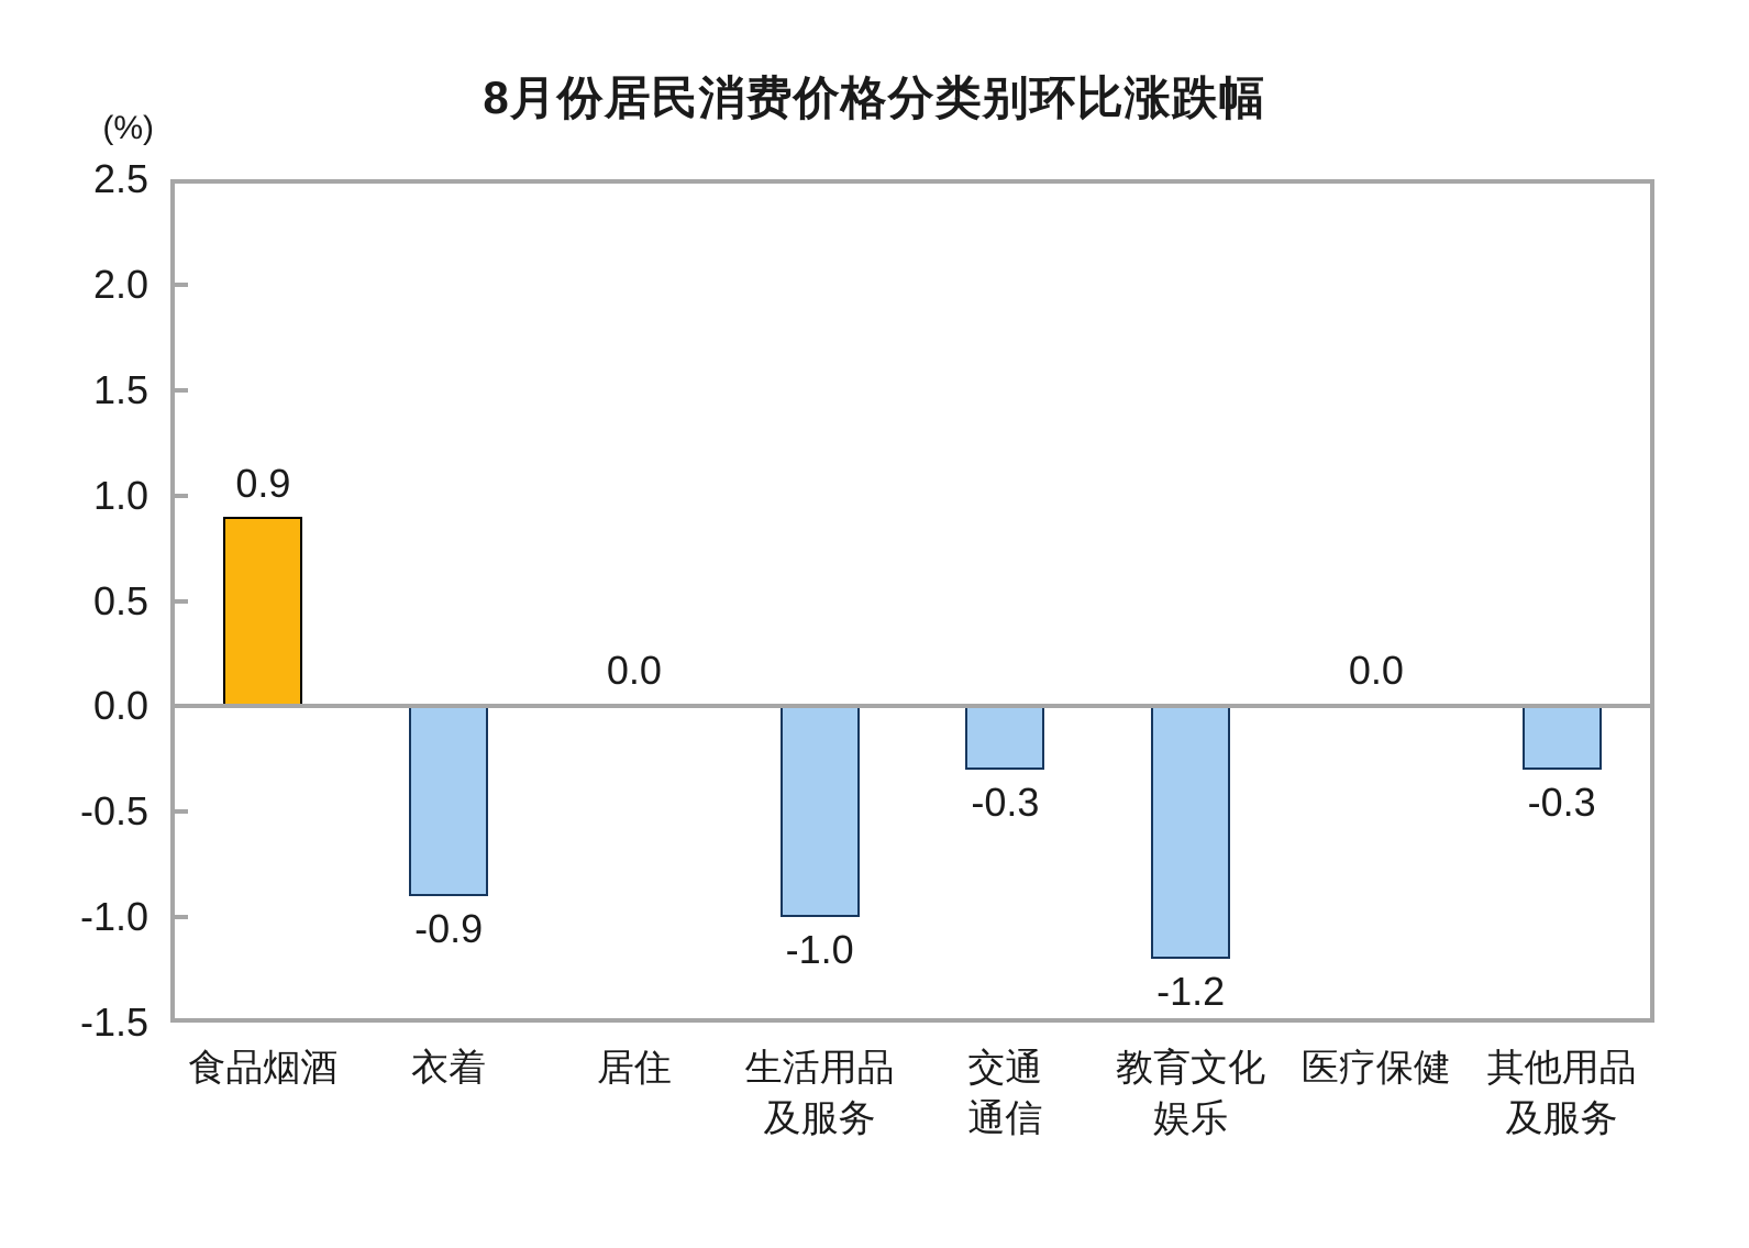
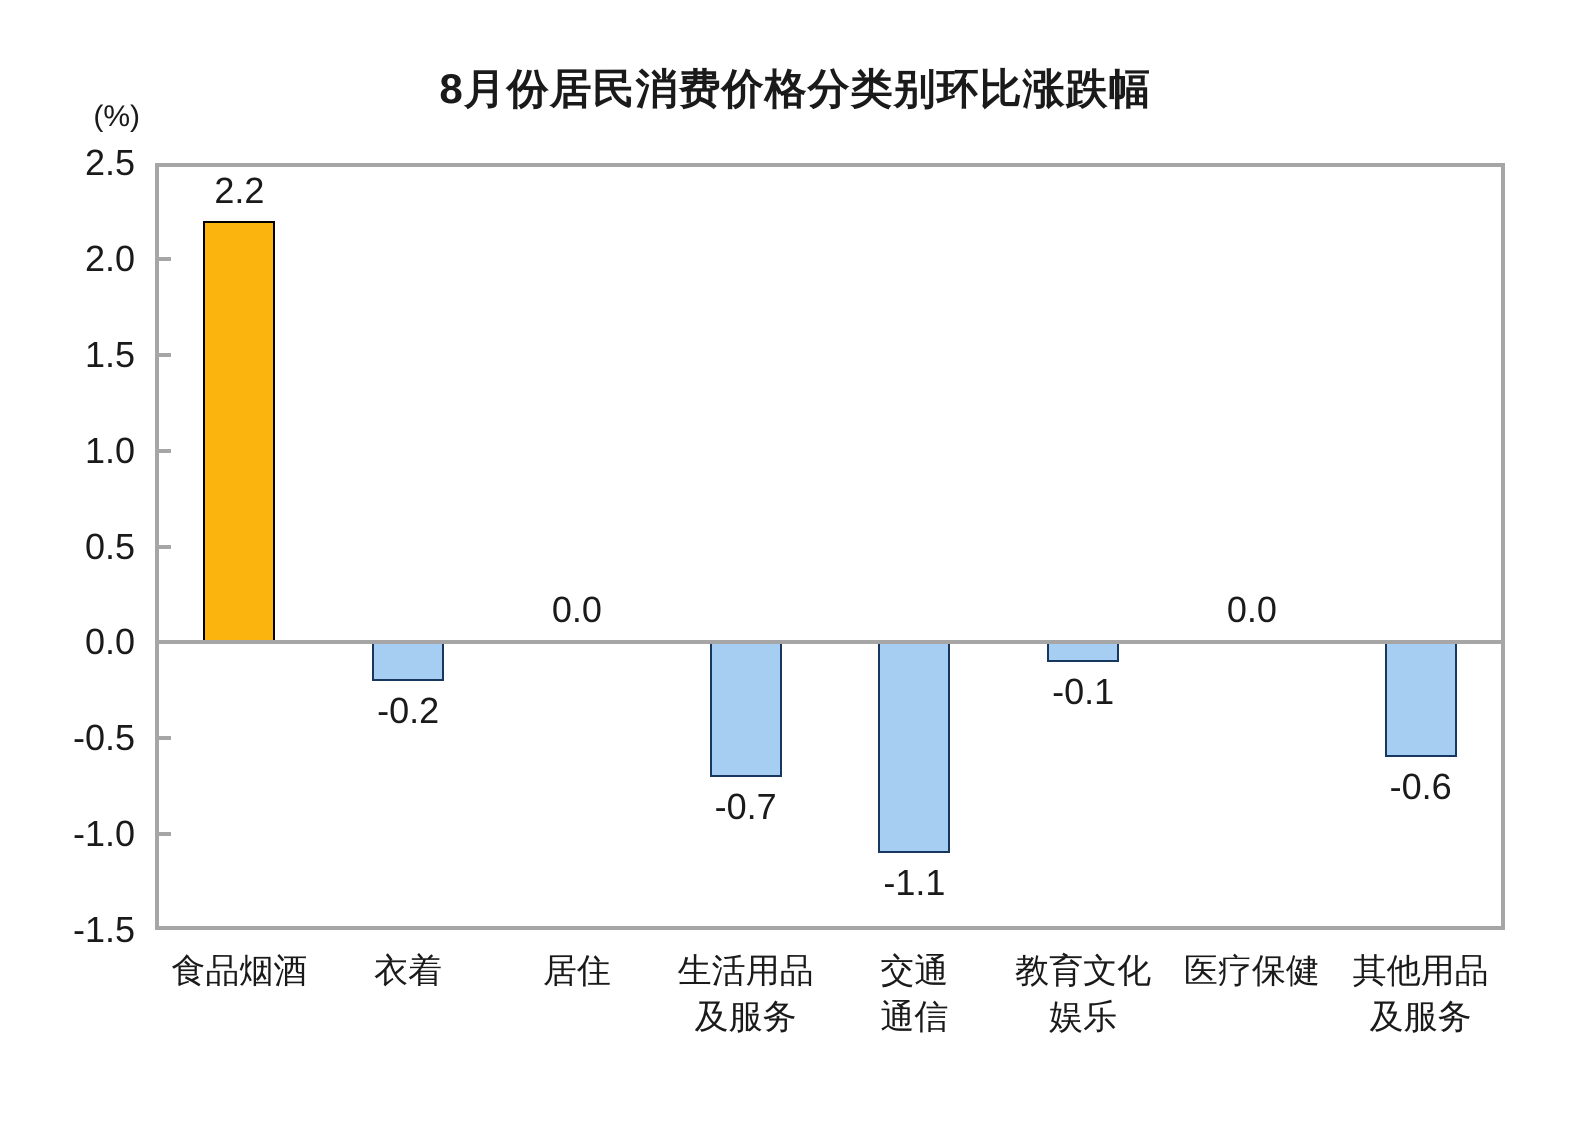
食品烟酒: 0.9 -> 2.2
衣着: -0.9 -> -0.2
生活用品 及服务: -1.0 -> -0.7
交通 通信: -0.3 -> -1.1
教育文化 娱乐: -1.2 -> -0.1
其他用品 及服务: -0.3 -> -0.6
